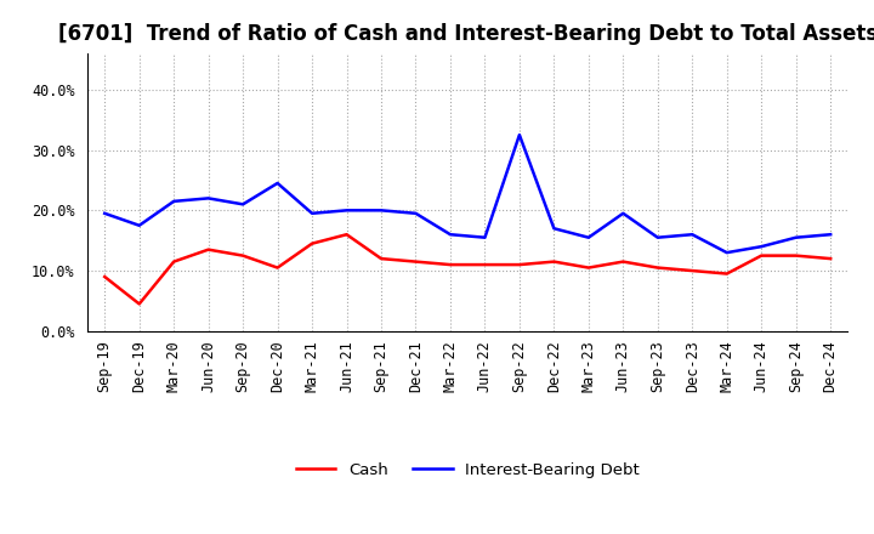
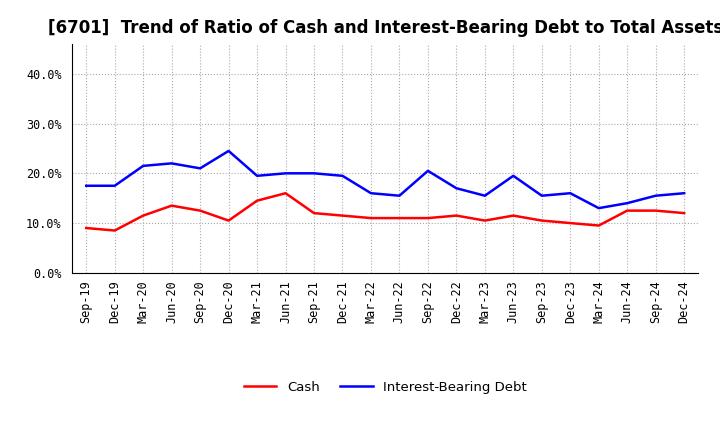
Interest-Bearing Debt/Sep-19: 19.5% -> 17.5%
Cash/Dec-19: 4.5% -> 8.5%
Interest-Bearing Debt/Sep-22: 32.5% -> 20.5%
